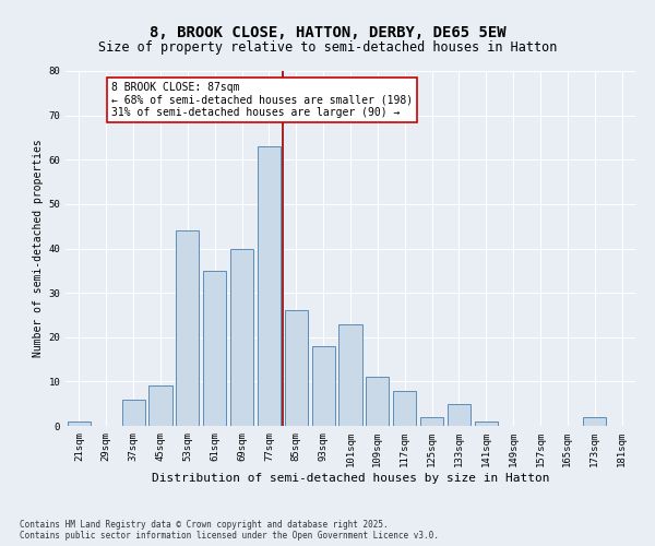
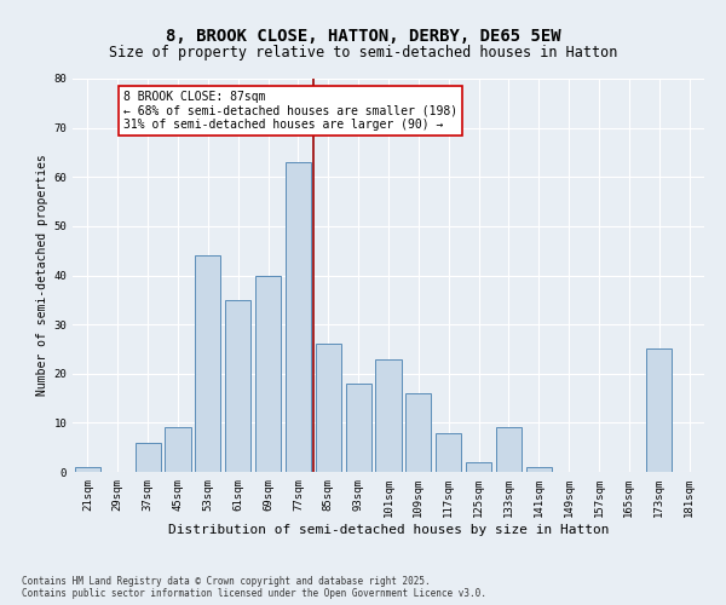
109sqm: 11 -> 16
133sqm: 5 -> 9
173sqm: 2 -> 25
